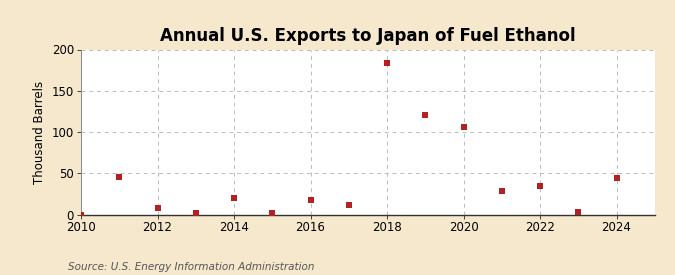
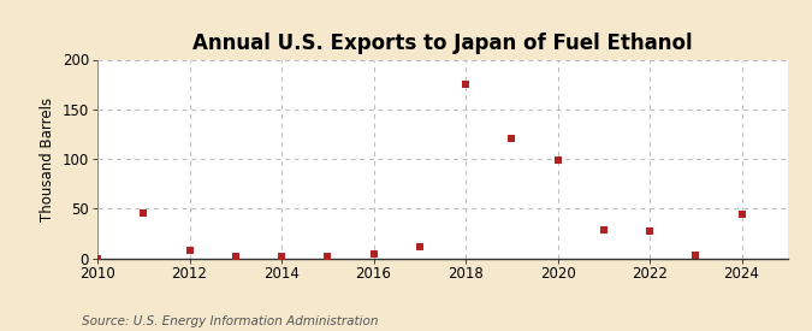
2014: 20 -> 2
2016: 18 -> 4
2018: 184 -> 175
2020: 106 -> 99
2022: 34 -> 27
